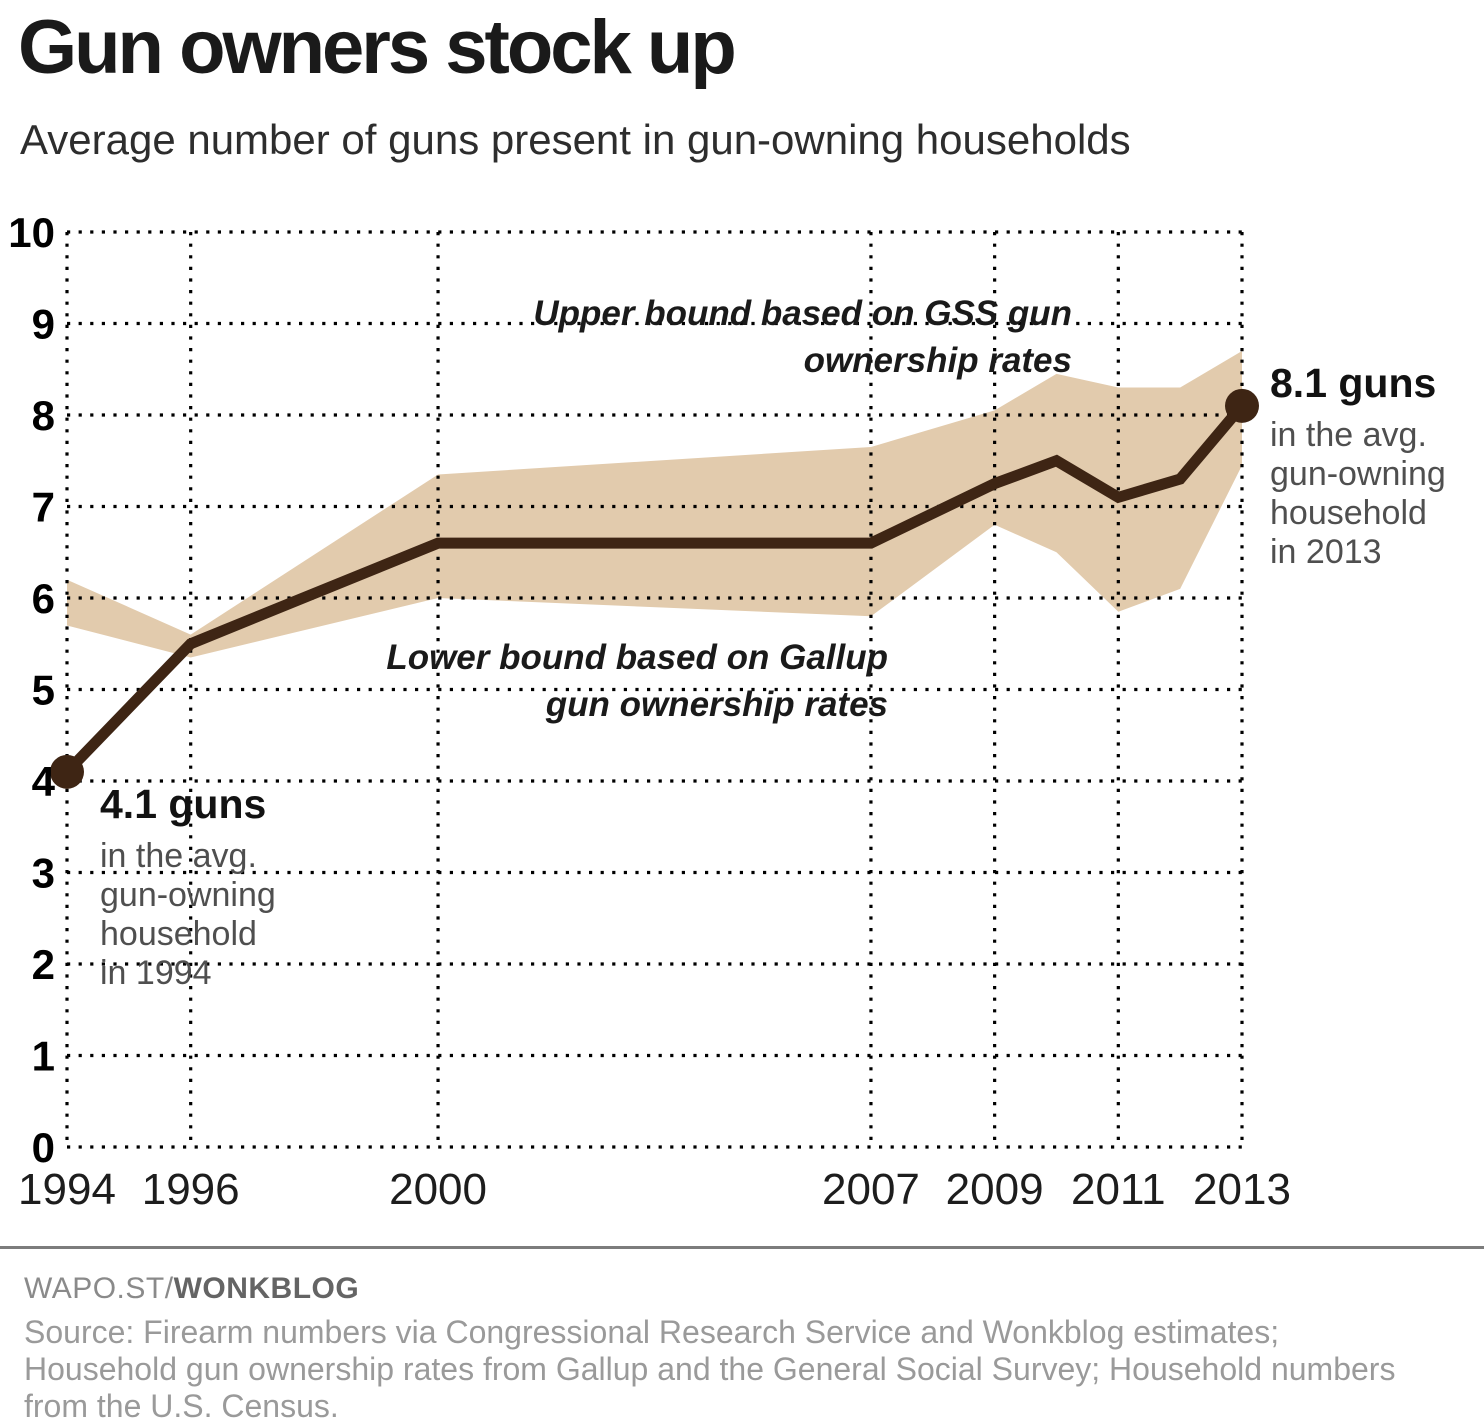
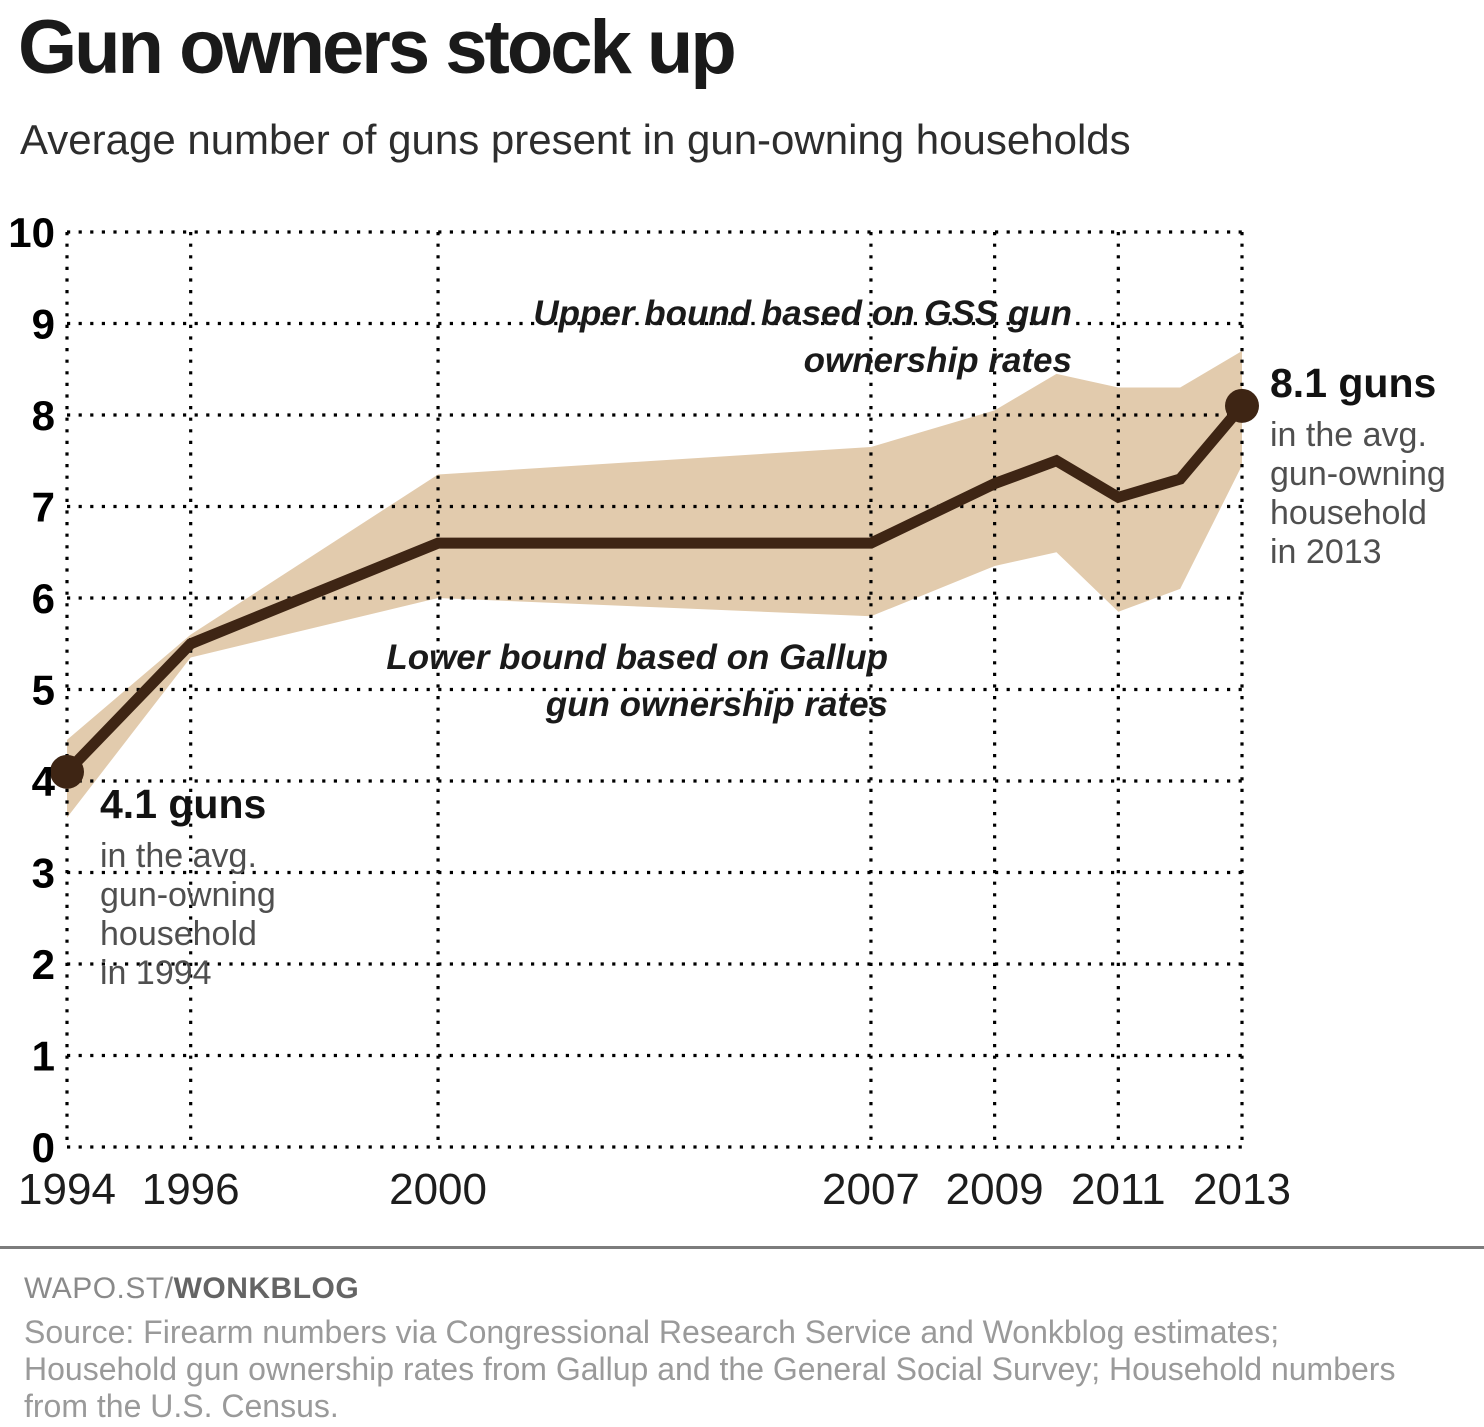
Upper bound based on GSS gun ownership rates/1994: 6.2 -> 4.5
Lower bound based on Gallup gun ownership rates/1994: 5.7 -> 3.6
Lower bound based on Gallup gun ownership rates/2009: 6.8 -> 6.3
